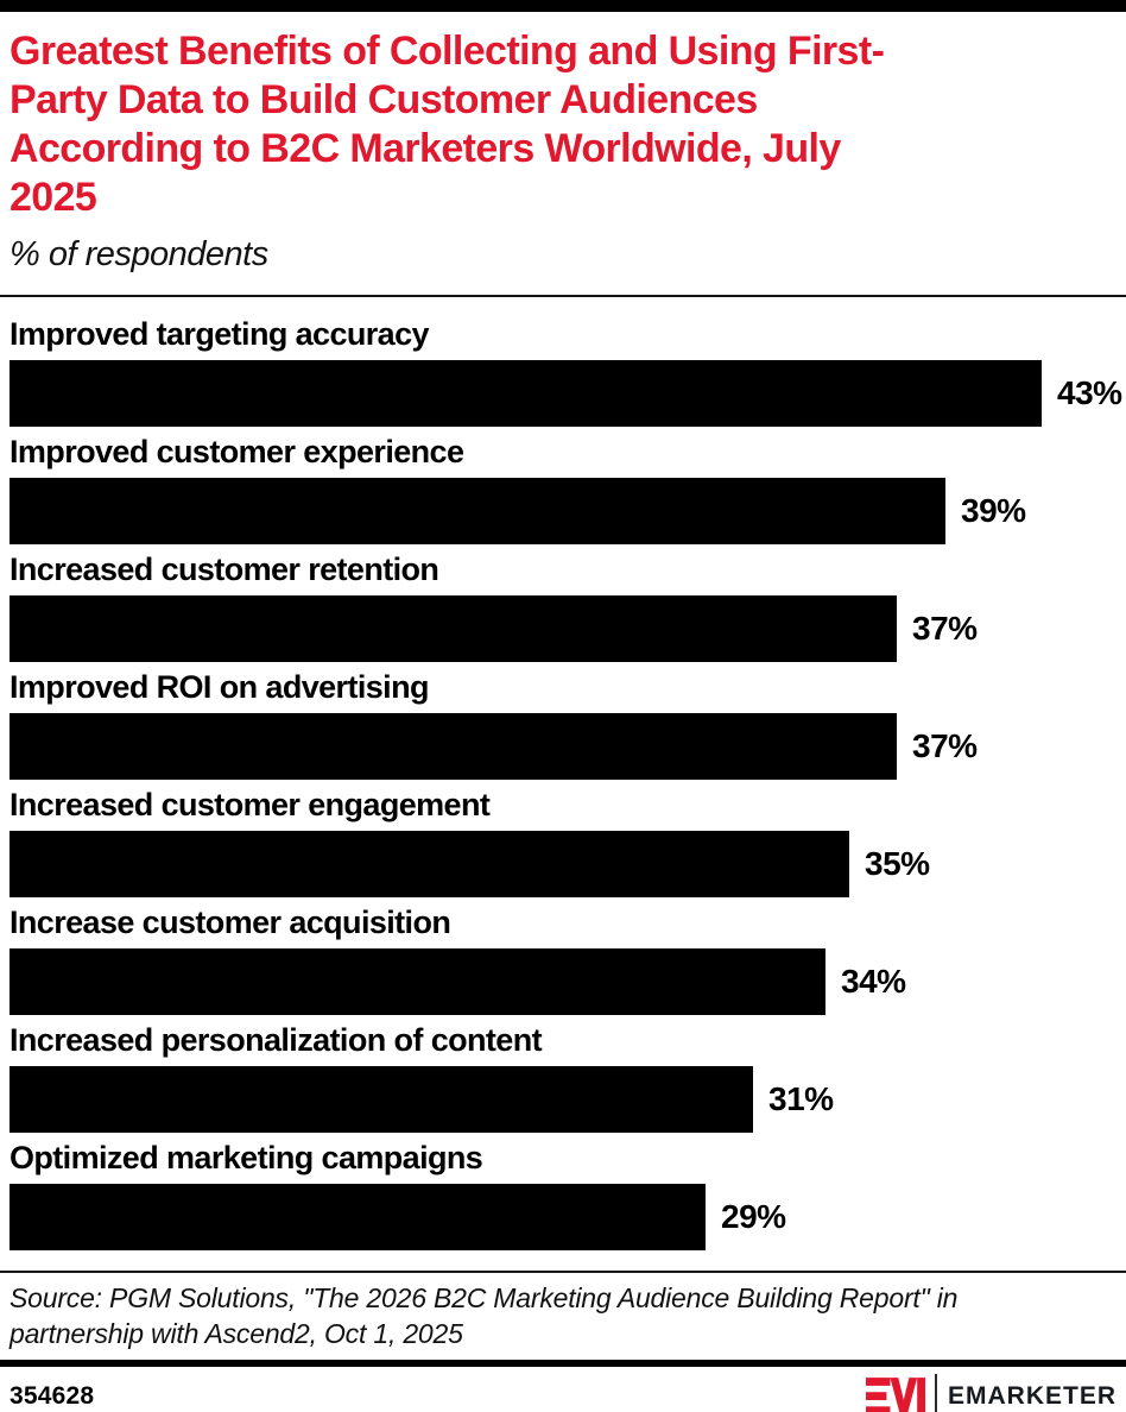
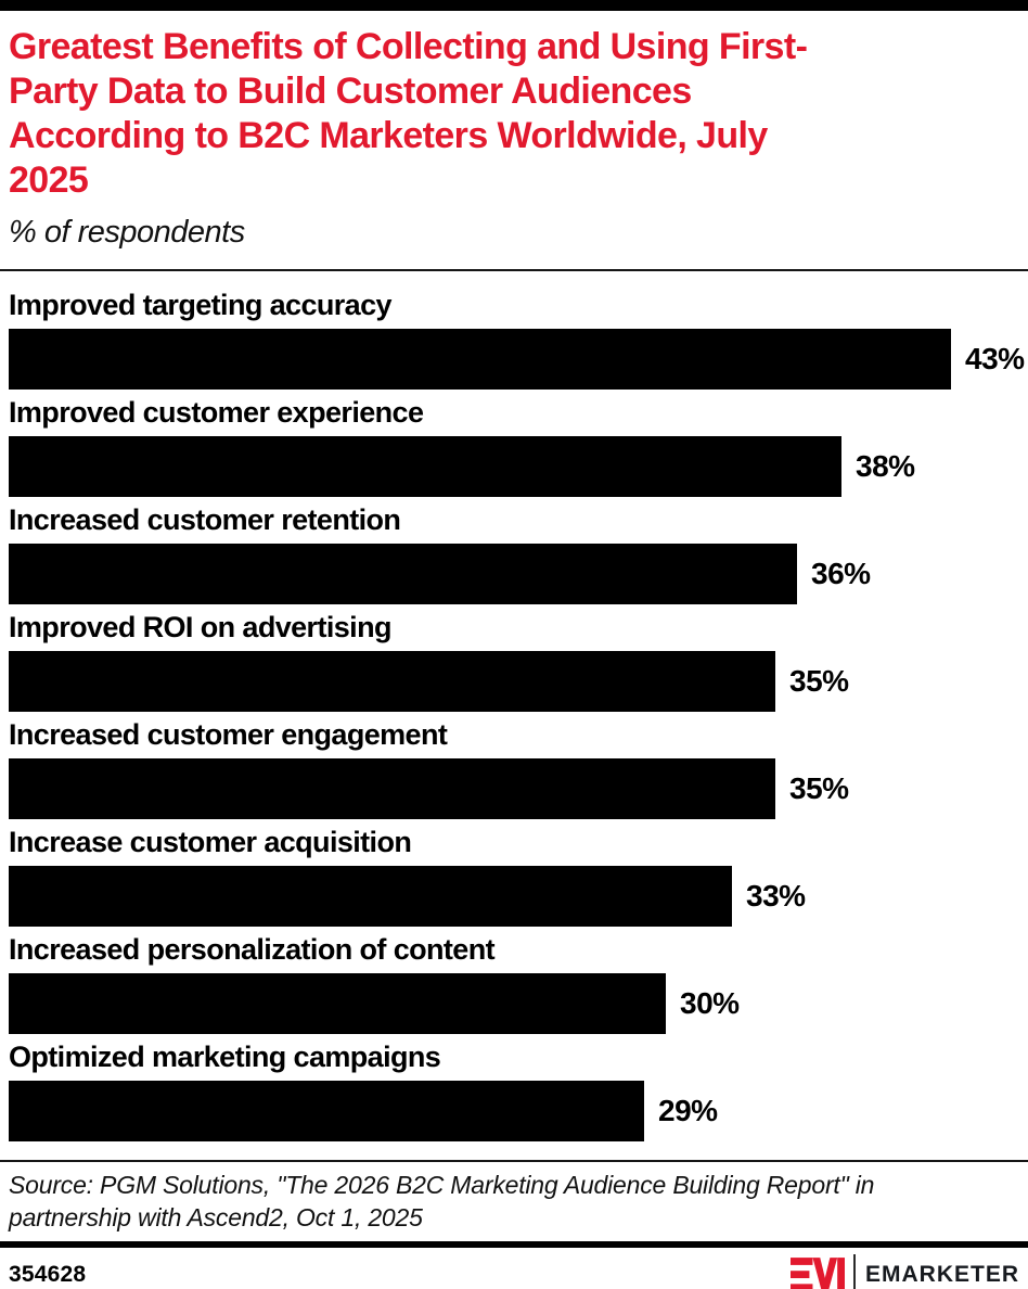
Improved customer experience: 39% -> 38%
Increased customer retention: 37% -> 36%
Improved ROI on advertising: 37% -> 35%
Increase customer acquisition: 34% -> 33%
Increased personalization of content: 31% -> 30%
